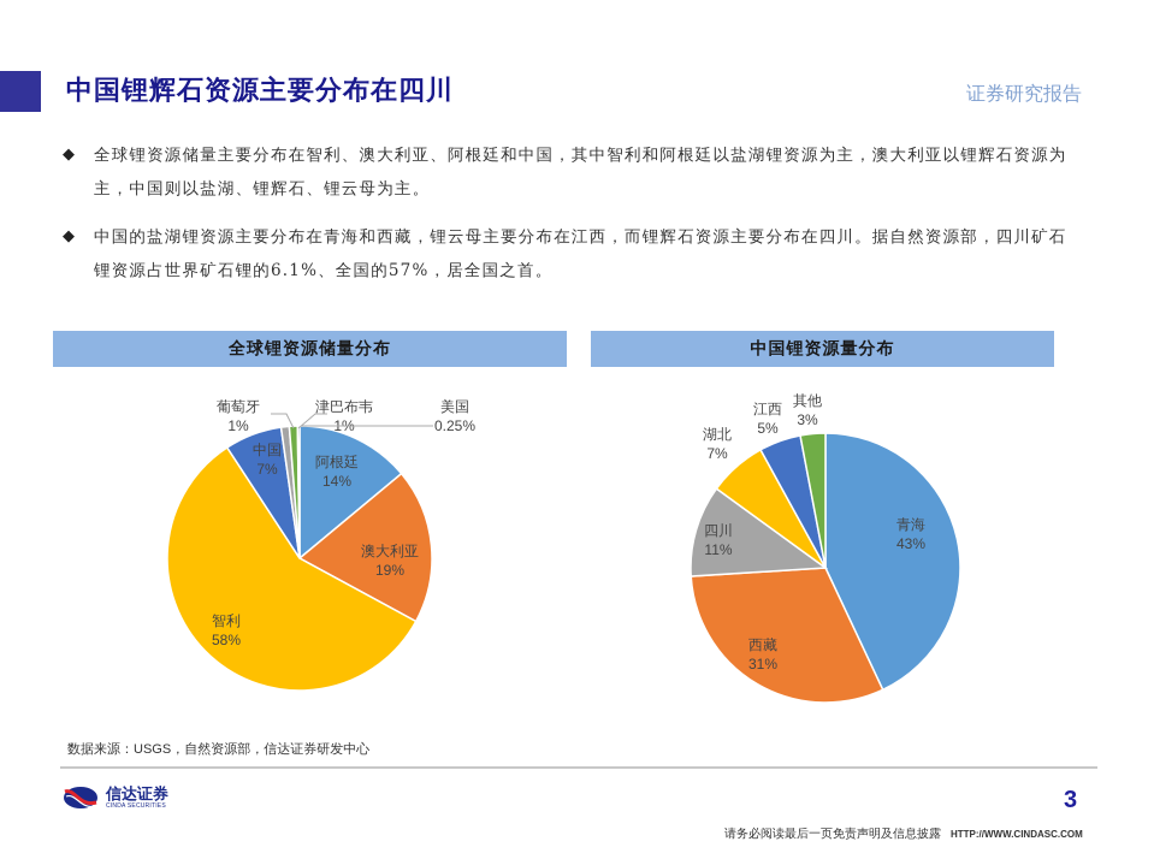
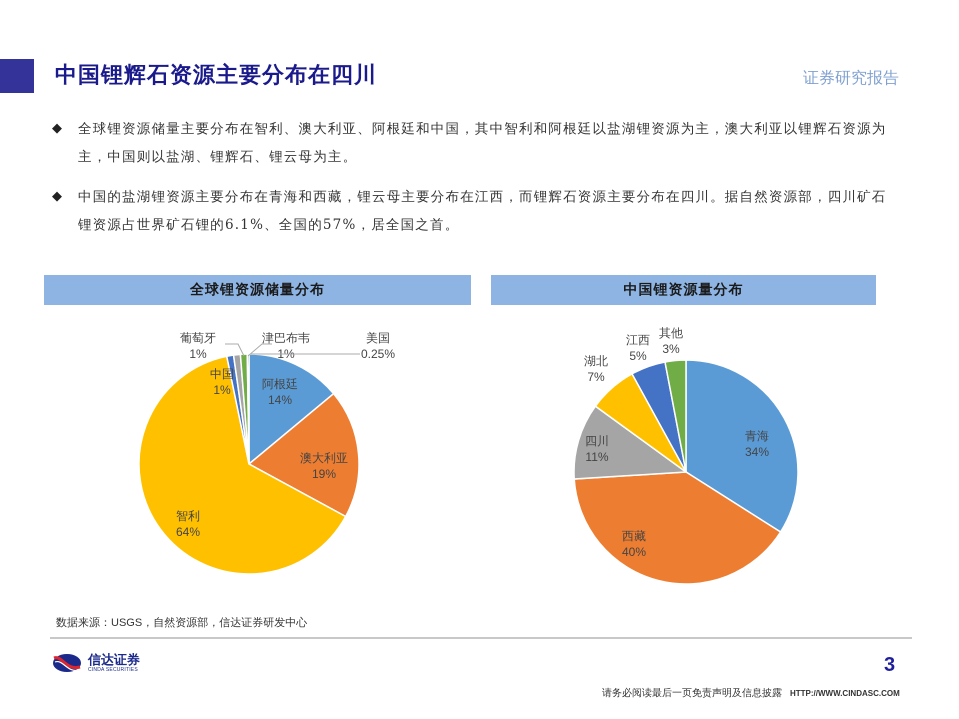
全球锂资源储量分布/智利: 58% -> 64%
全球锂资源储量分布/中国: 7% -> 1%
中国锂资源量分布/青海: 43% -> 34%
中国锂资源量分布/西藏: 31% -> 40%
